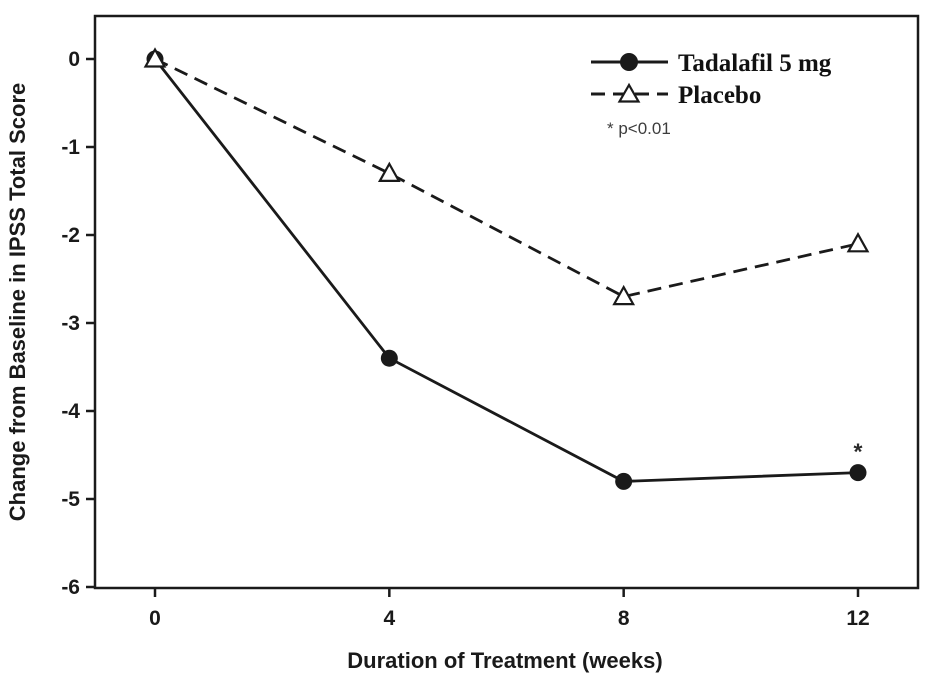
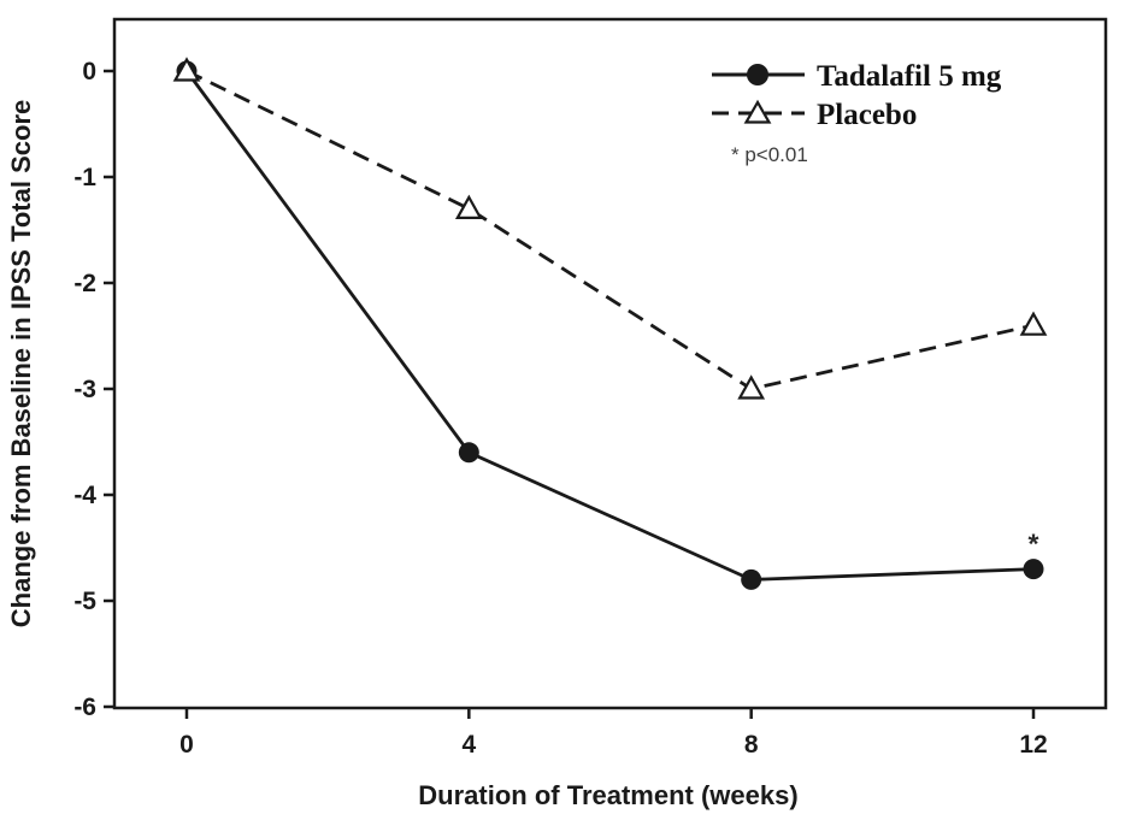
Tadalafil 5 mg/4: -3.4 -> -3.6
Placebo/8: -2.7 -> -3.0
Placebo/12: -2.1 -> -2.4
